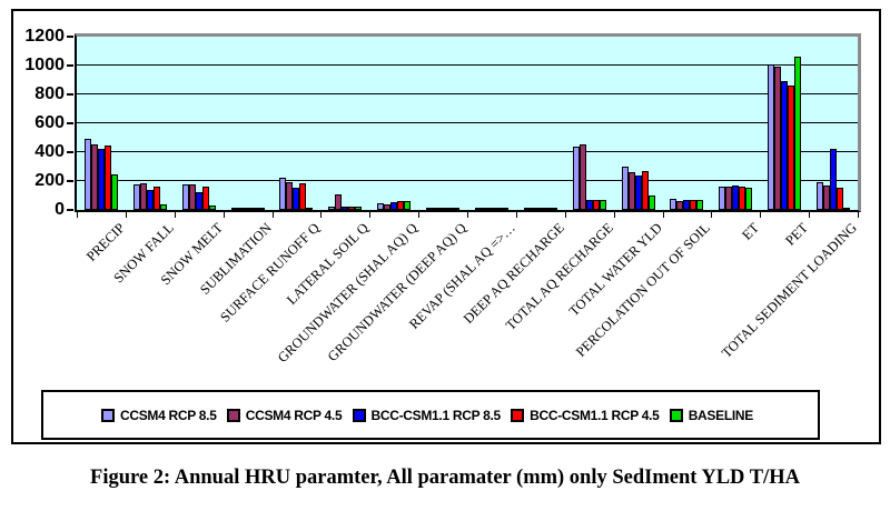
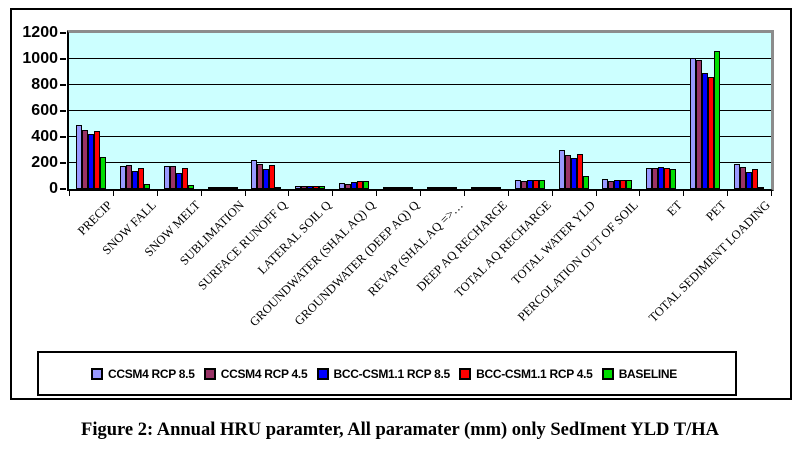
CCSM4 RCP 4.5/LATERAL SOIL Q: 110 -> 20
CCSM4 RCP 8.5/TOTAL AQ RECHARGE: 440 -> 70
CCSM4 RCP 4.5/TOTAL AQ RECHARGE: 450 -> 60
BCC-CSM1.1 RCP 8.5/TOTAL SEDIMENT LOADING: 420 -> 130
